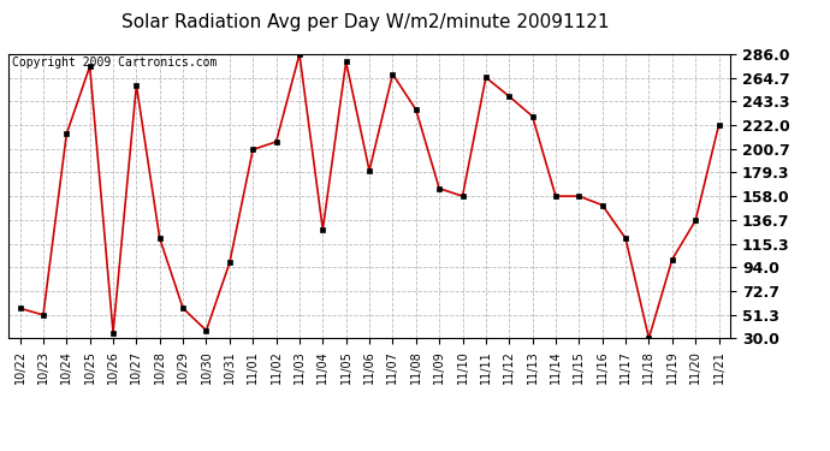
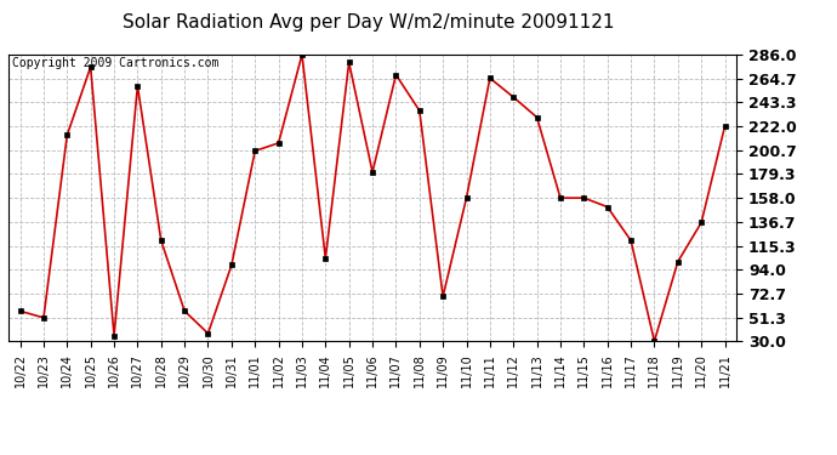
11/04: 128 -> 104
11/09: 165 -> 70
